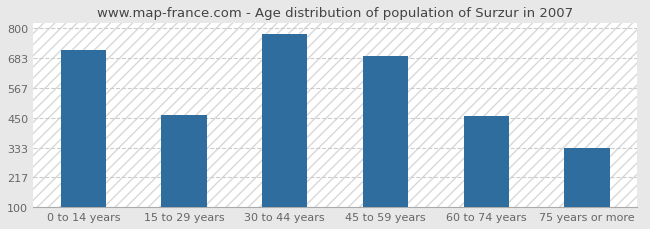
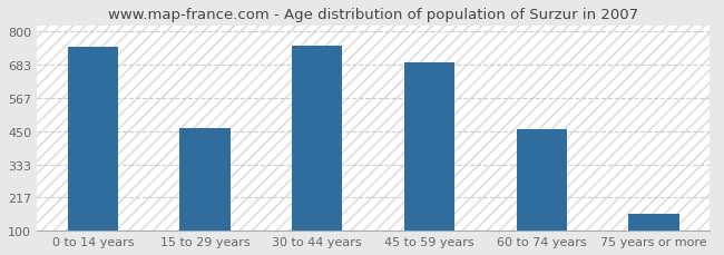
0 to 14 years: 715 -> 745
30 to 44 years: 775 -> 750
75 years or more: 330 -> 160
